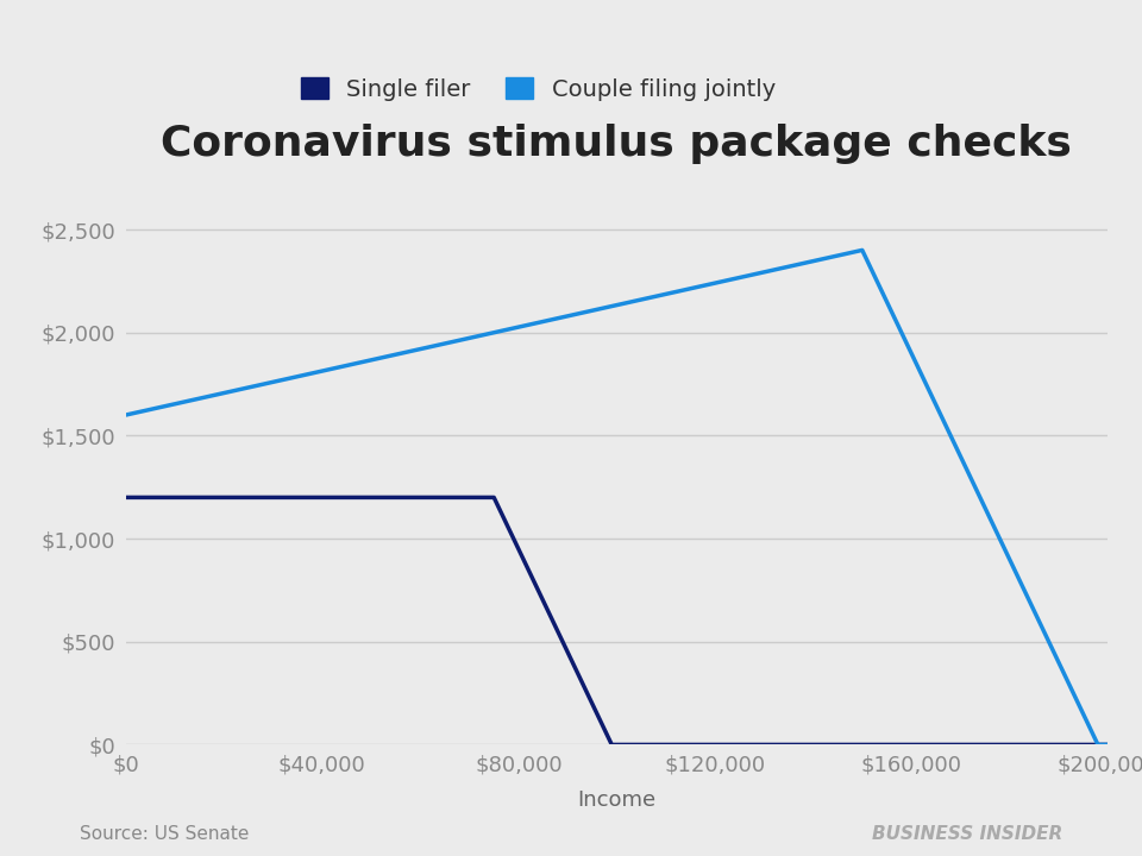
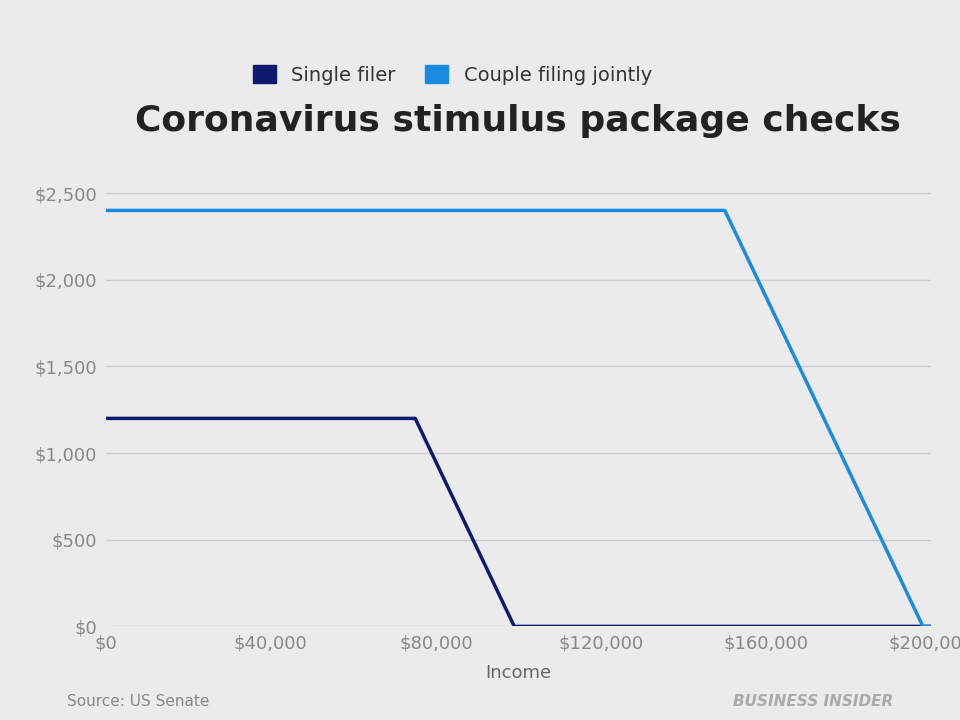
Couple filing jointly/$0: $1,600 -> $2,400
